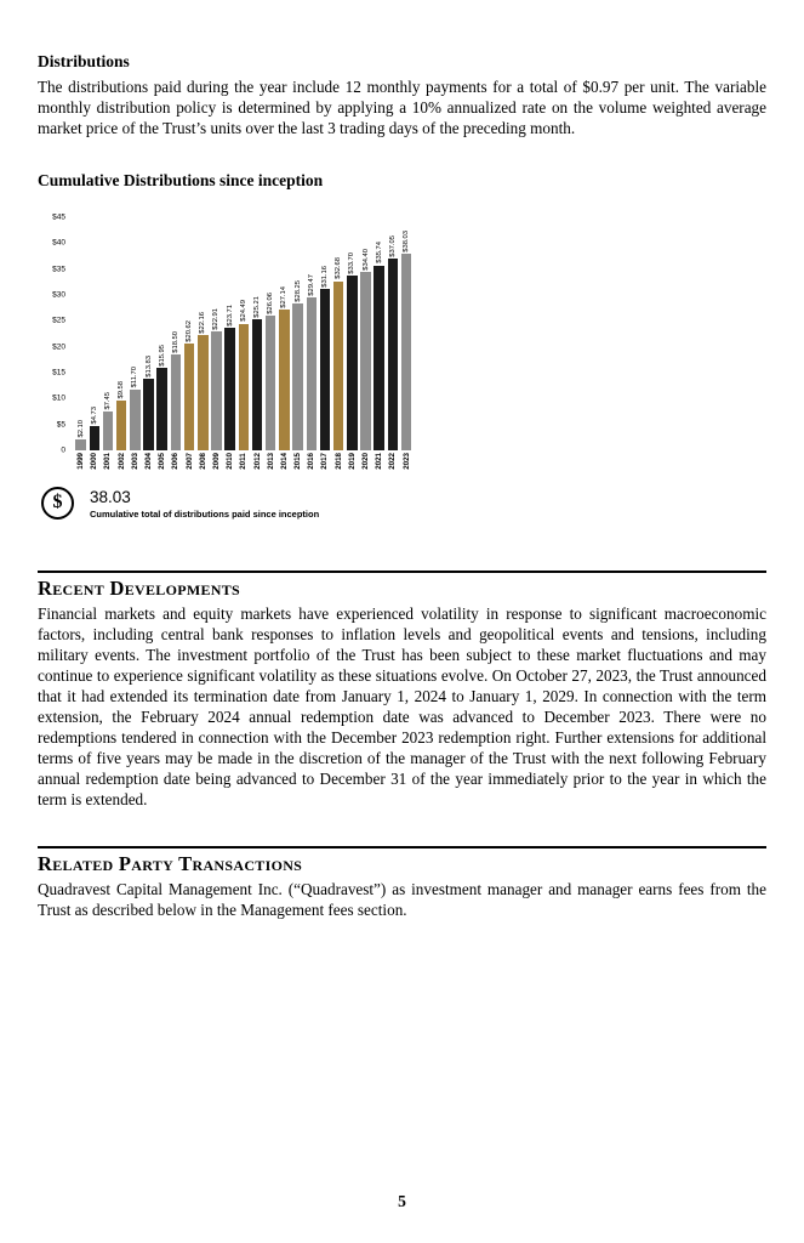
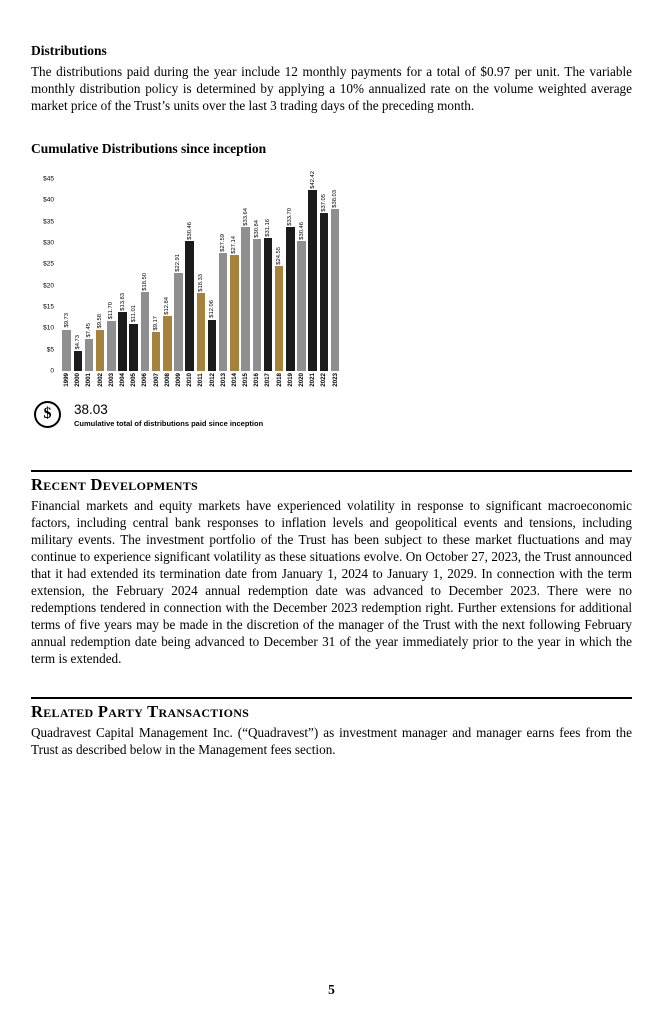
1999: $2.10 -> $9.73
2005: $15.95 -> $11.01
2007: $20.62 -> $9.17
2008: $22.16 -> $12.84
2010: $23.71 -> $30.46
2011: $24.49 -> $18.33
2012: $25.21 -> $12.06
2013: $26.06 -> $27.59
2015: $28.25 -> $33.64
2016: $29.47 -> $30.84
2018: $32.68 -> $24.55
2020: $34.40 -> $30.46
2021: $35.74 -> $42.42
